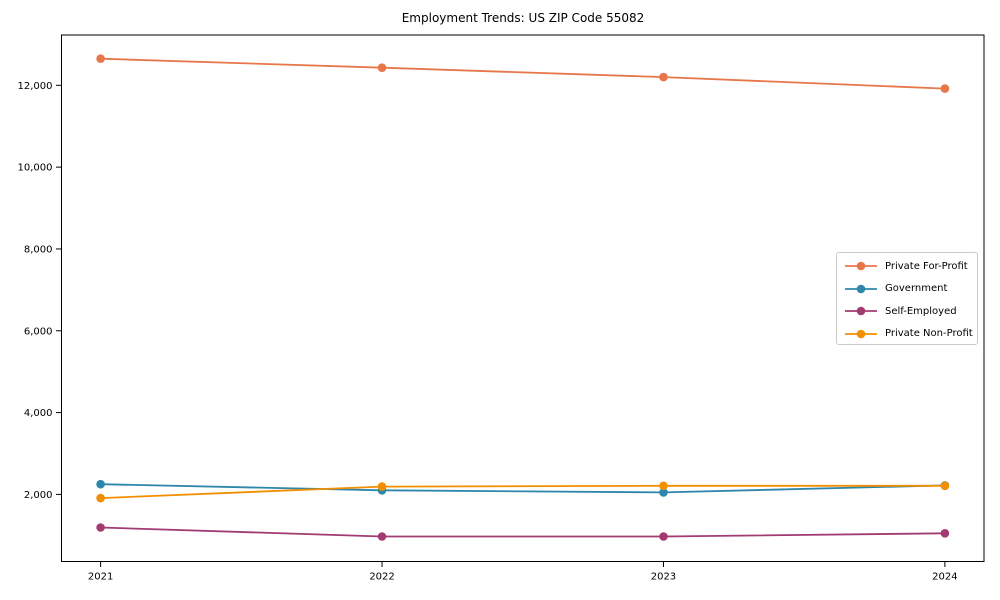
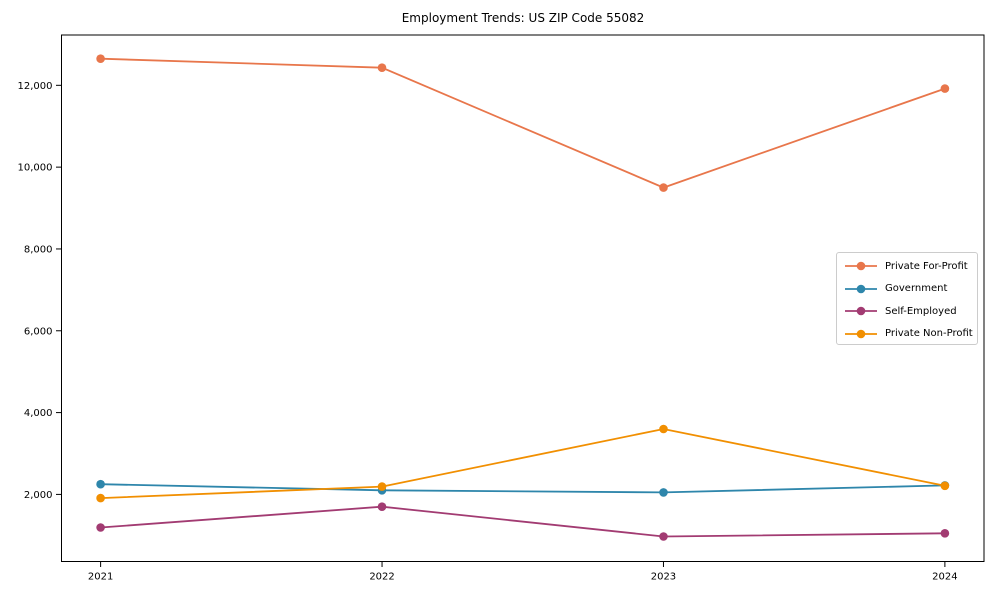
Self-Employed/2022: 1000 -> 1700
Private For-Profit/2023: 12200 -> 9500
Private Non-Profit/2023: 2200 -> 3600
